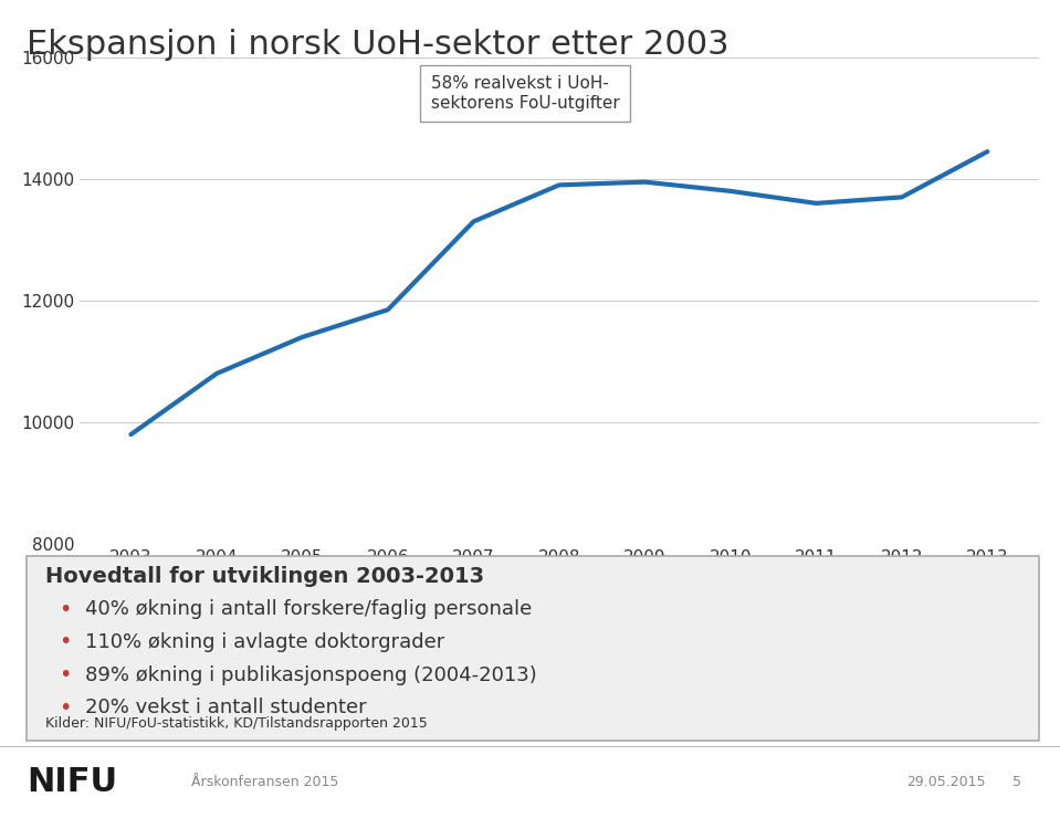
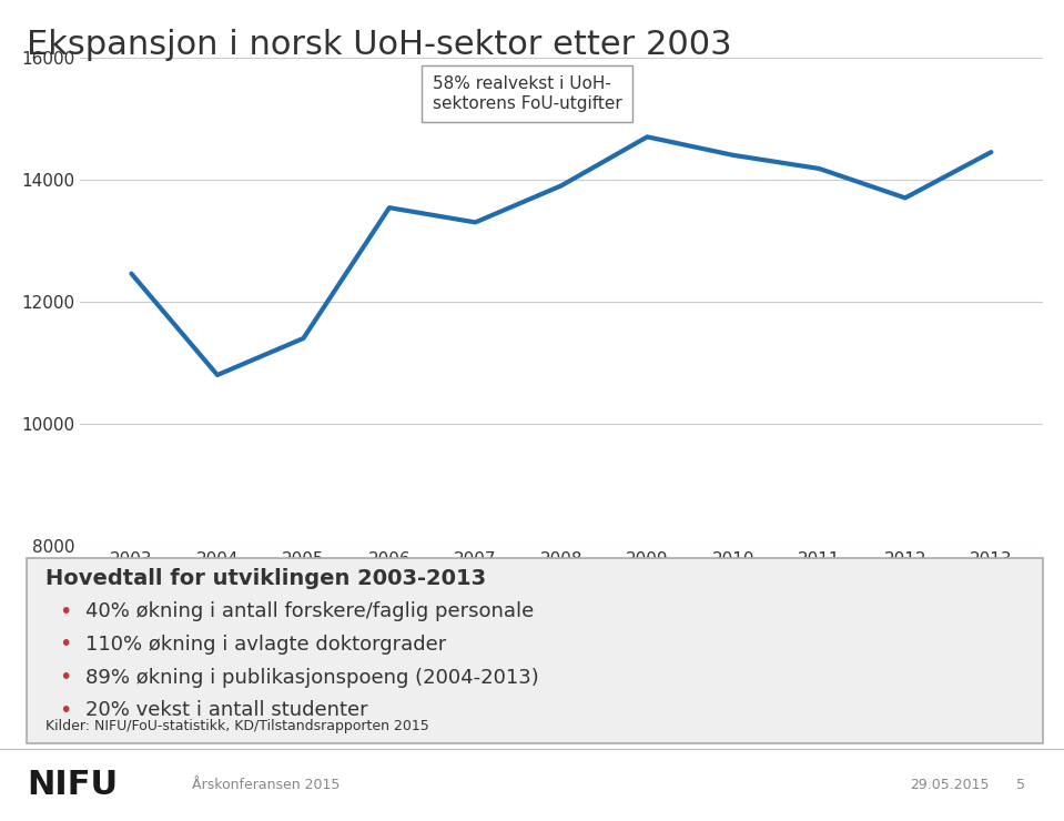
2003: 9800 -> 12460
2006: 11850 -> 13540
2009: 13950 -> 14700
2010: 13800 -> 14400
2011: 13600 -> 14180
